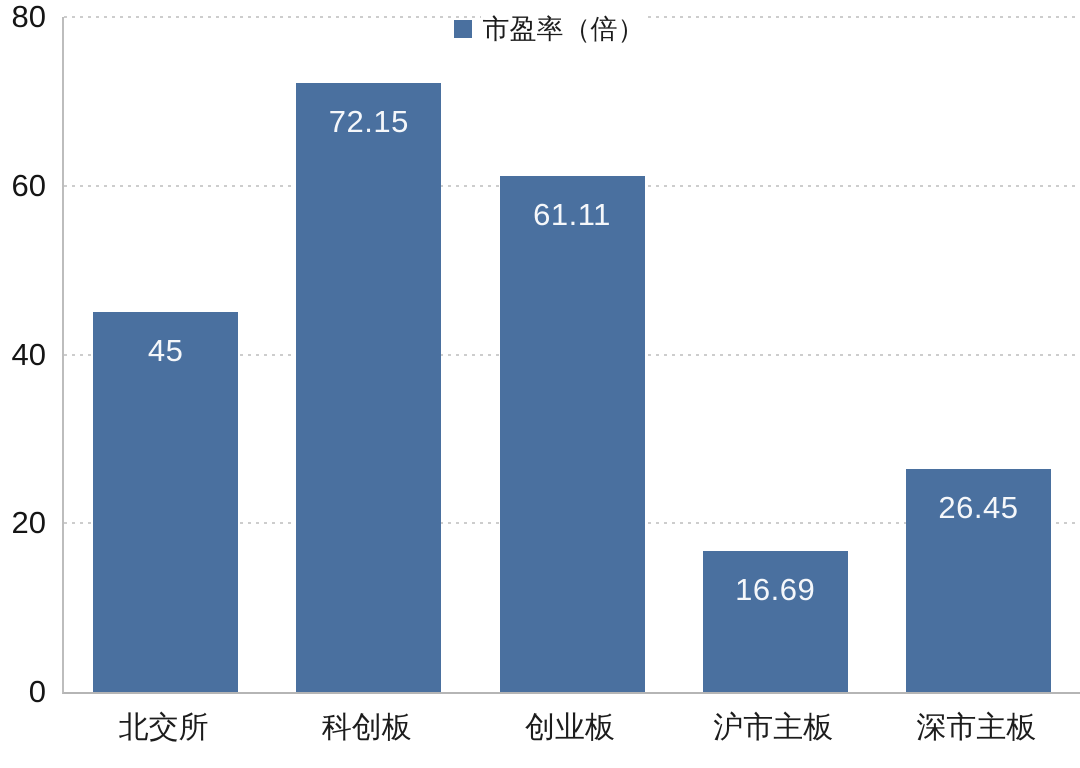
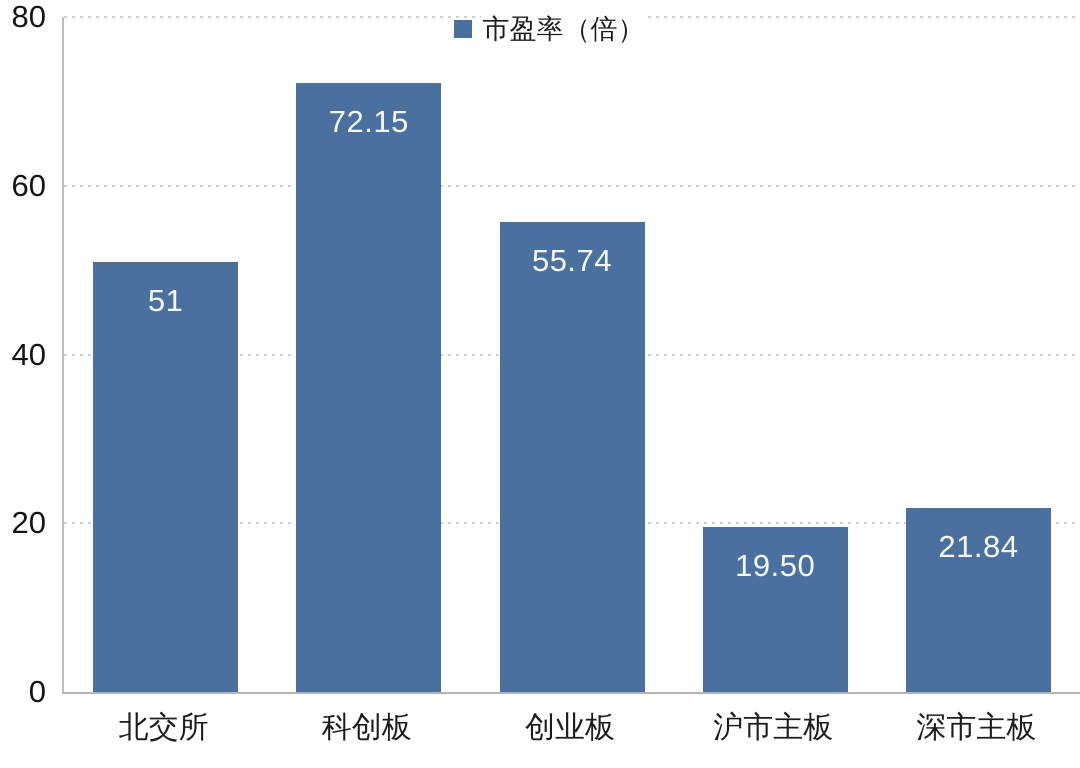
北交所: 45 -> 51
创业板: 61.11 -> 55.74
沪市主板: 16.69 -> 19.50
深市主板: 26.45 -> 21.84
